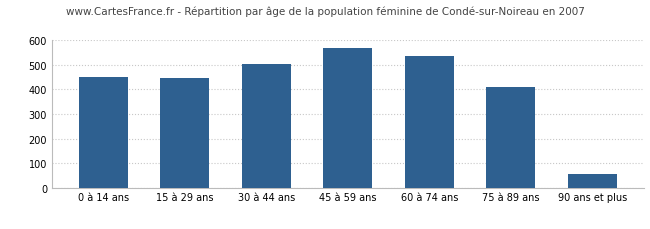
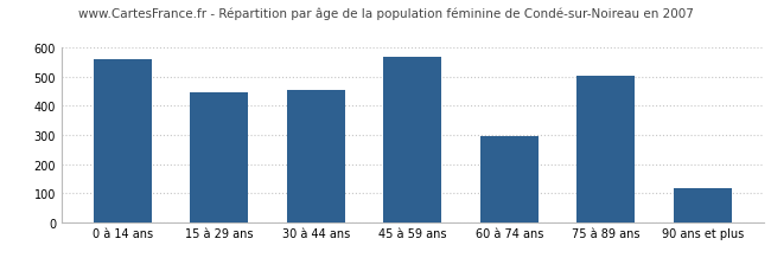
0 à 14 ans: 452 -> 560
30 à 44 ans: 505 -> 455
60 à 74 ans: 535 -> 295
75 à 89 ans: 410 -> 505
90 ans et plus: 57 -> 115
